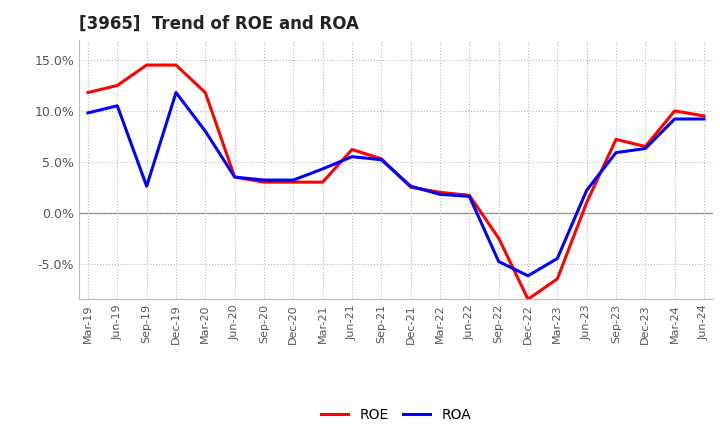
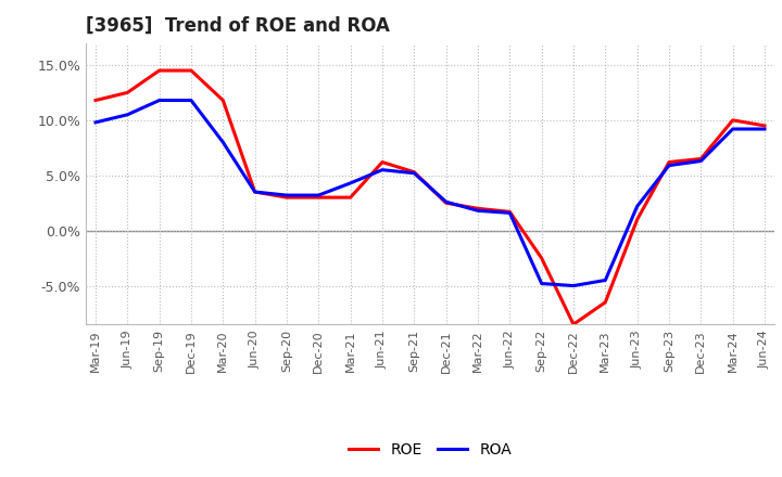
ROA/Sep-19: 2.6% -> 11.8%
ROA/Dec-22: -6.2% -> -5.0%
ROE/Sep-23: 7.2% -> 6.2%
